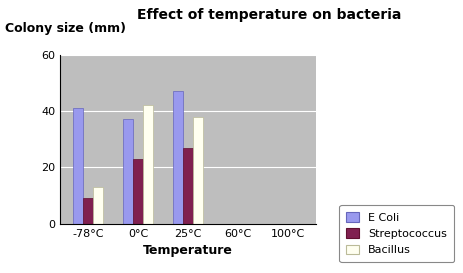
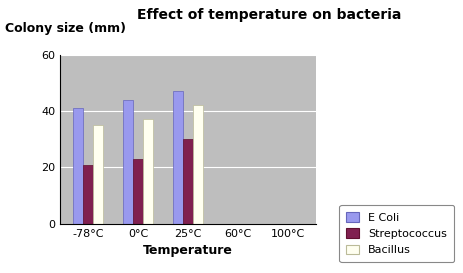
Streptococcus/-78°C: 9 -> 21
Bacillus/-78°C: 13 -> 35
E Coli/0°C: 37 -> 44
Bacillus/0°C: 42 -> 37
Streptococcus/25°C: 27 -> 30
Bacillus/25°C: 38 -> 42
